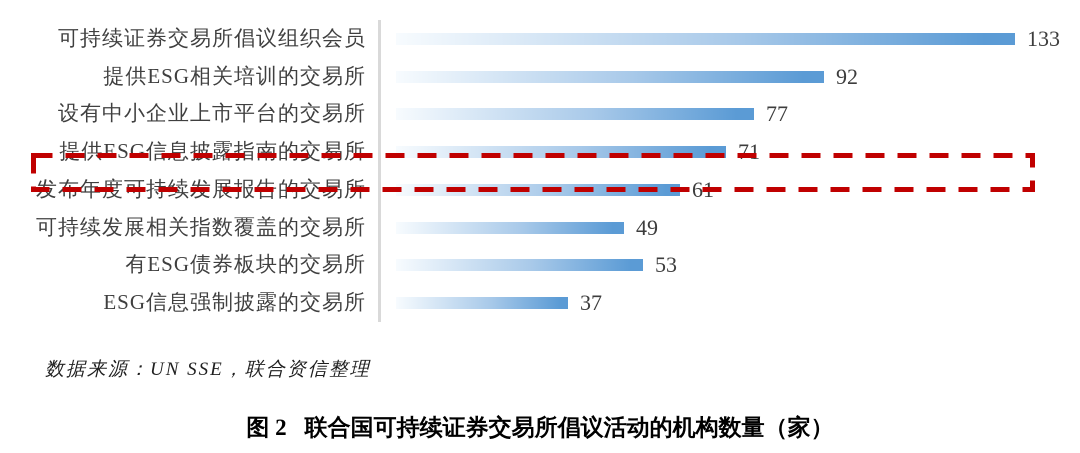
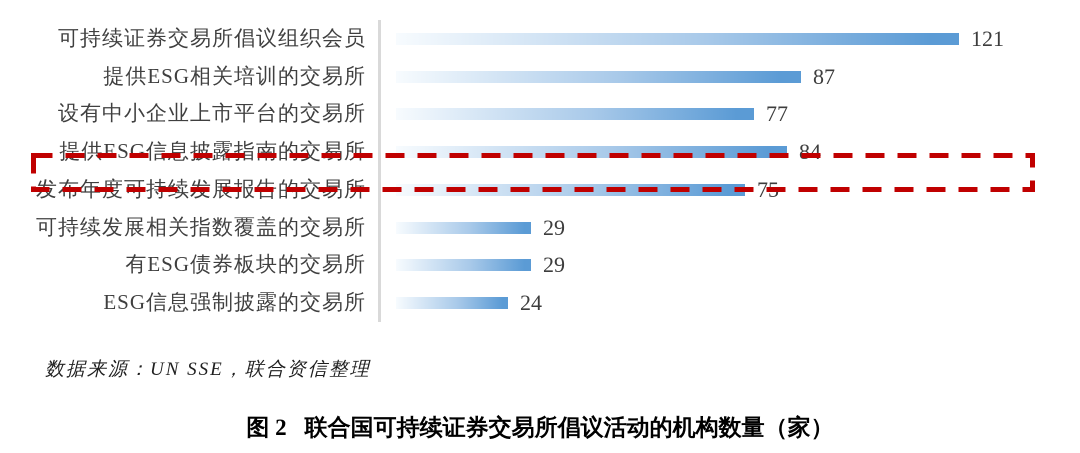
可持续证券交易所倡议组织会员: 133 -> 121
提供ESG相关培训的交易所: 92 -> 87
提供ESG信息披露指南的交易所: 71 -> 84
发布年度可持续发展报告的交易所: 61 -> 75
可持续发展相关指数覆盖的交易所: 49 -> 29
有ESG债券板块的交易所: 53 -> 29
ESG信息强制披露的交易所: 37 -> 24
